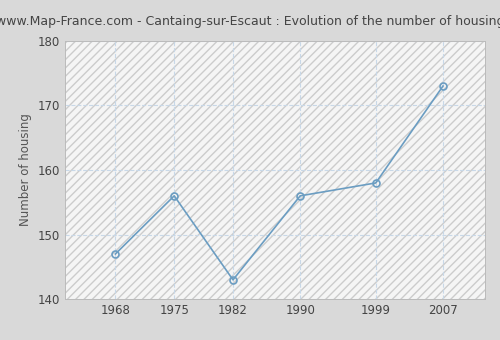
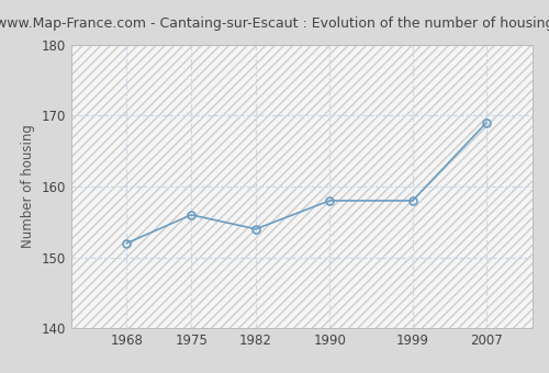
1968: 147 -> 152
1982: 143 -> 154
1990: 156 -> 158
2007: 173 -> 169
